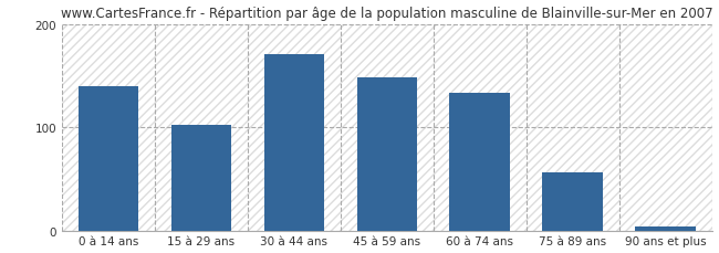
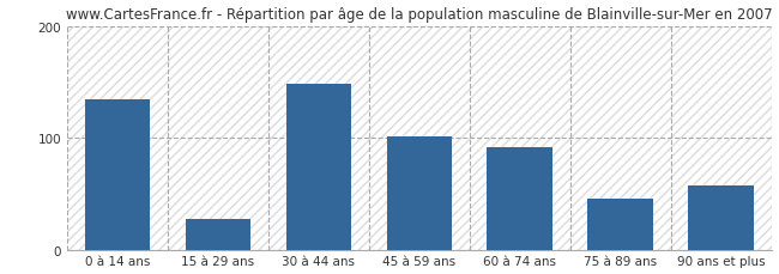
0 à 14 ans: 140 -> 134
15 à 29 ans: 103 -> 28
30 à 44 ans: 171 -> 148
45 à 59 ans: 148 -> 102
60 à 74 ans: 133 -> 92
75 à 89 ans: 57 -> 46
90 ans et plus: 5 -> 58
